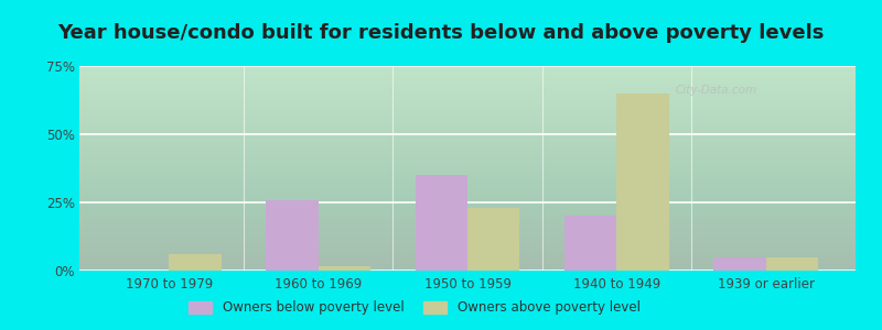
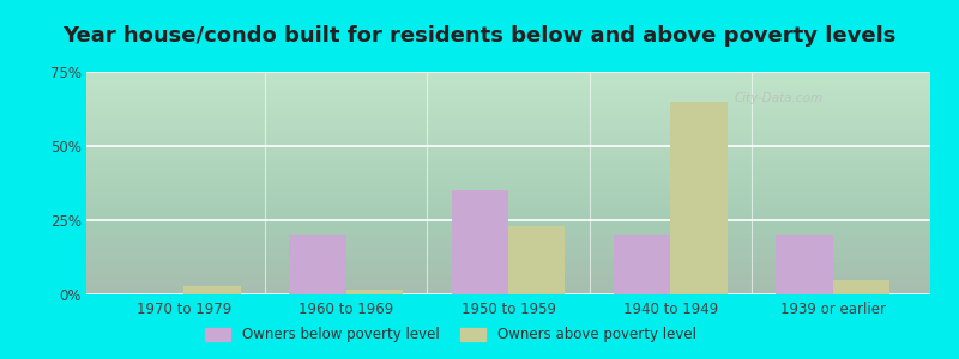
Owners above poverty level/1970 to 1979: 6.0% -> 3.0%
Owners below poverty level/1960 to 1969: 26% -> 20%
Owners below poverty level/1939 or earlier: 5% -> 20%
